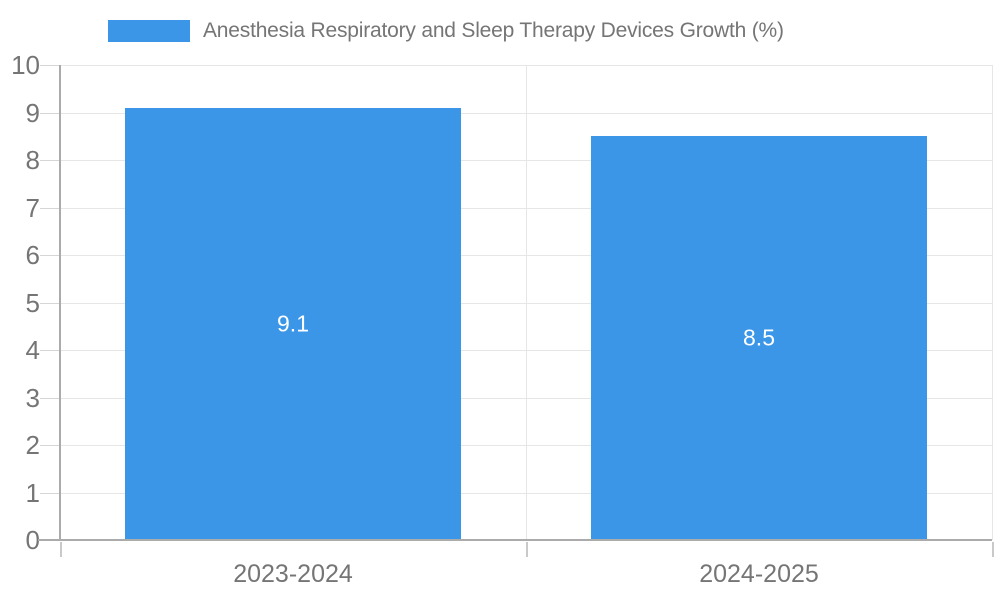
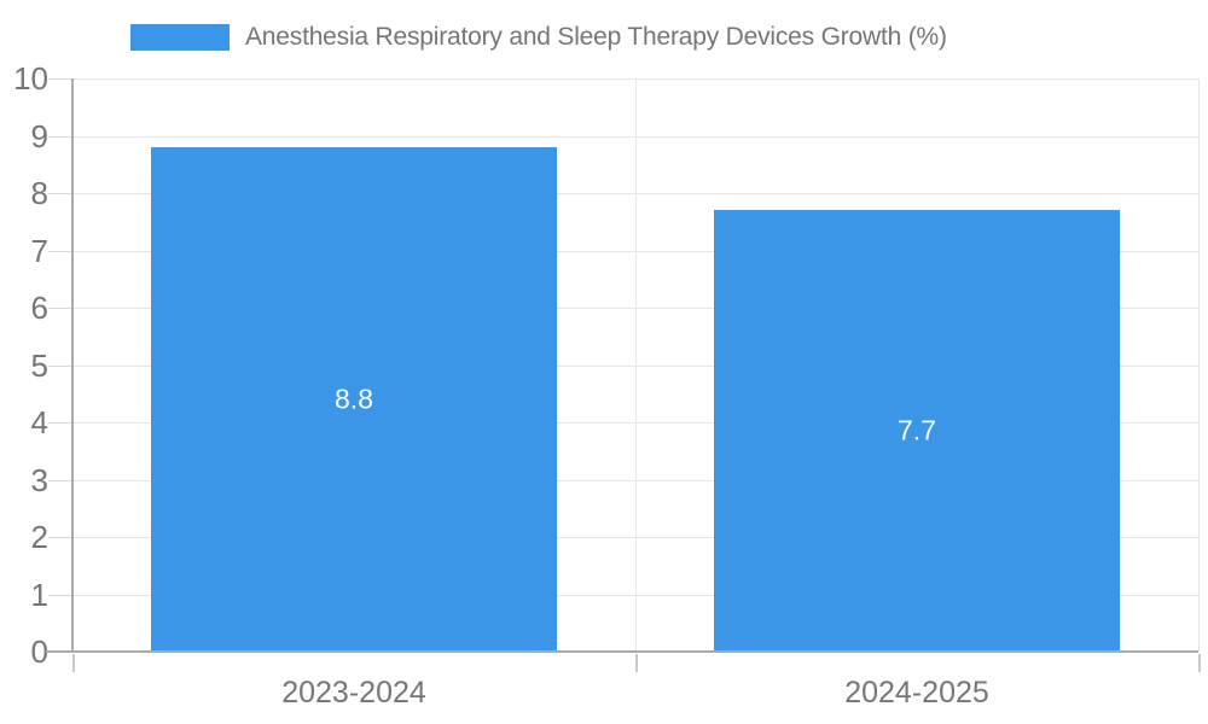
2023-2024: 9.1 -> 8.8
2024-2025: 8.5 -> 7.7
